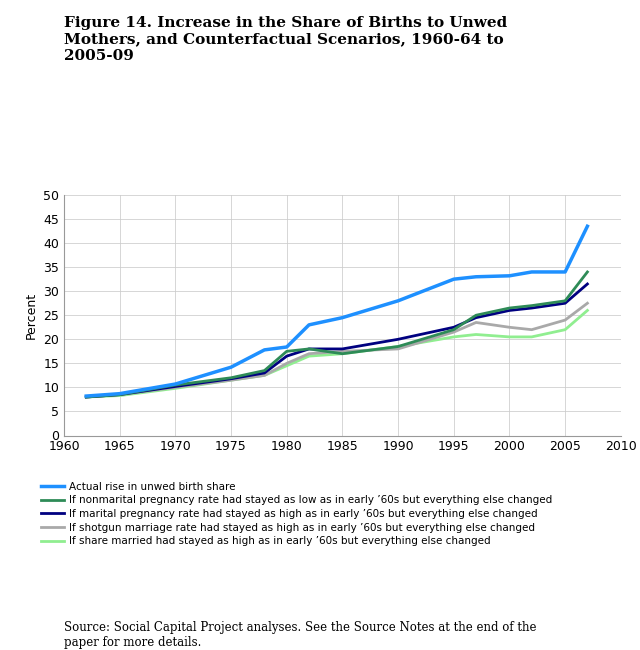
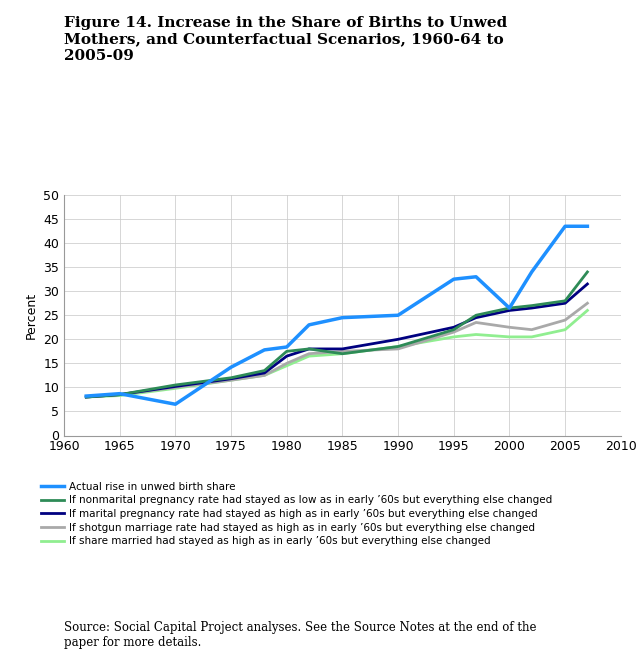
Actual rise in unwed birth share/1970: 10.7 -> 6.5
Actual rise in unwed birth share/1990: 28.0 -> 25.0
Actual rise in unwed birth share/2000: 33.2 -> 26.5
Actual rise in unwed birth share/2005: 34.0 -> 43.5
